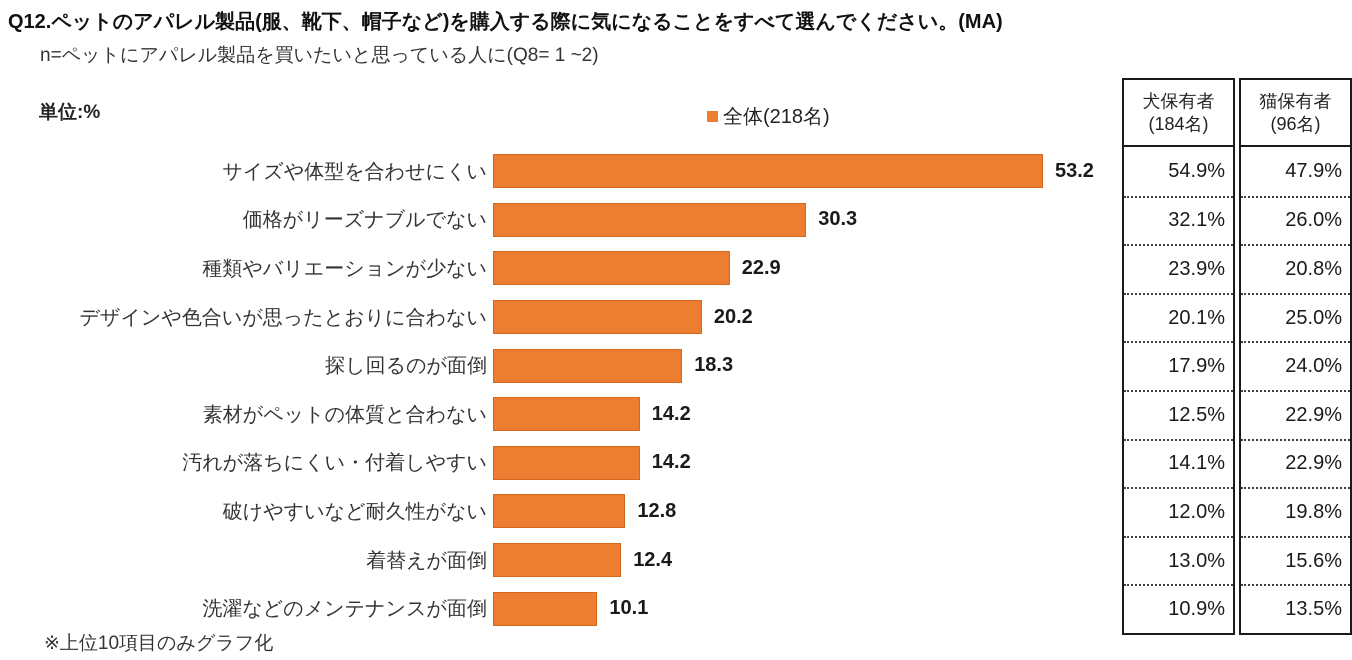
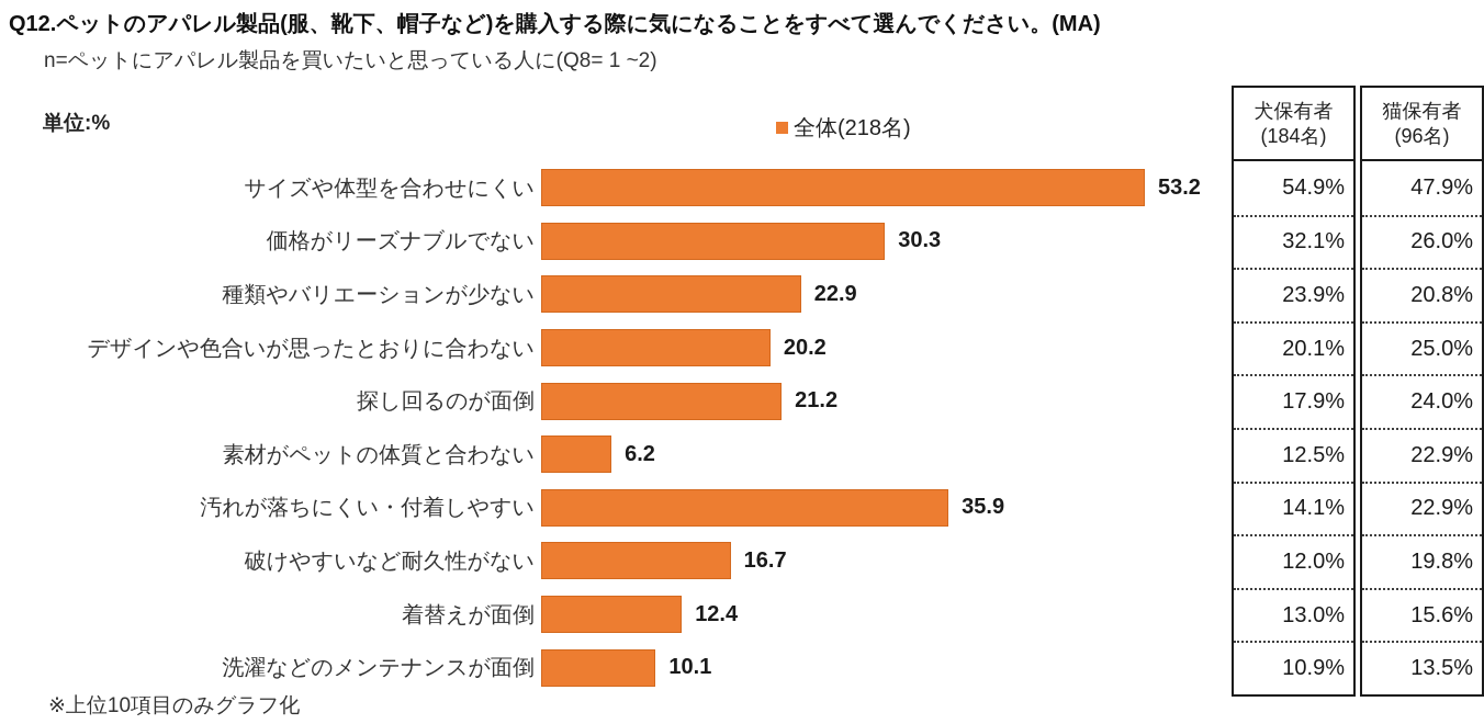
全体(218名)/探し回るのが面倒: 18.3 -> 21.2
全体(218名)/素材がペットの体質と合わない: 14.2 -> 6.2
全体(218名)/汚れが落ちにくい・付着しやすい: 14.2 -> 35.9
全体(218名)/破けやすいなど耐久性がない: 12.8 -> 16.7
